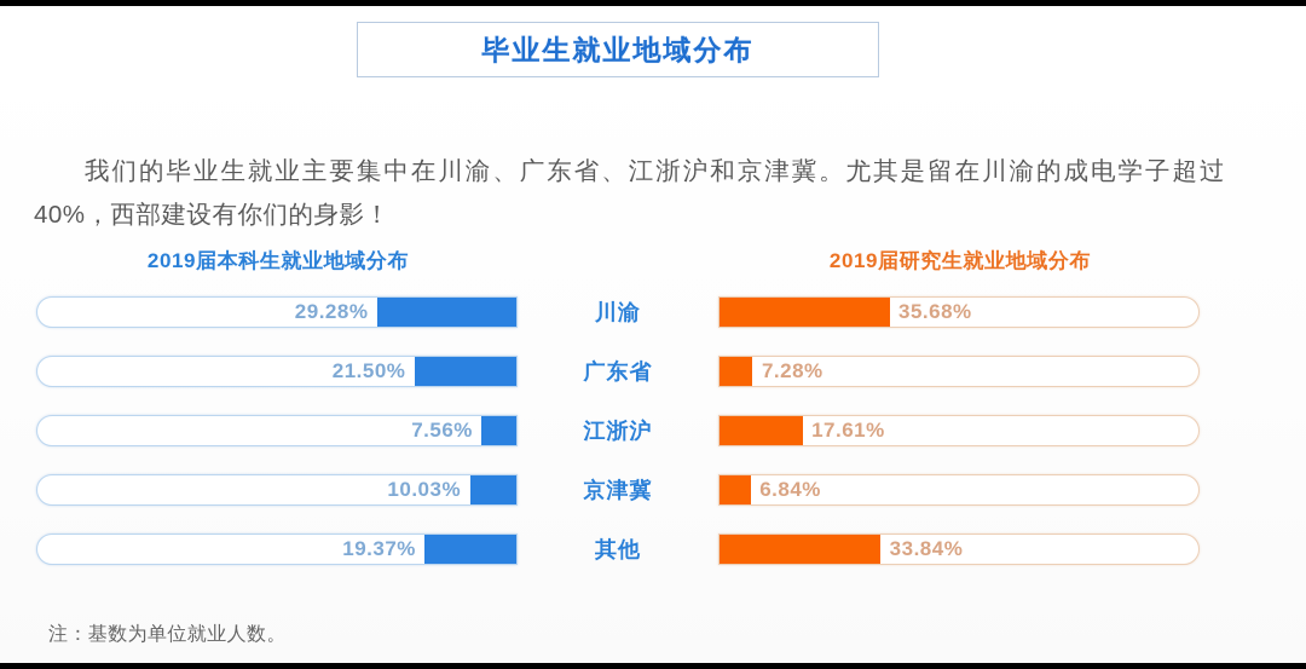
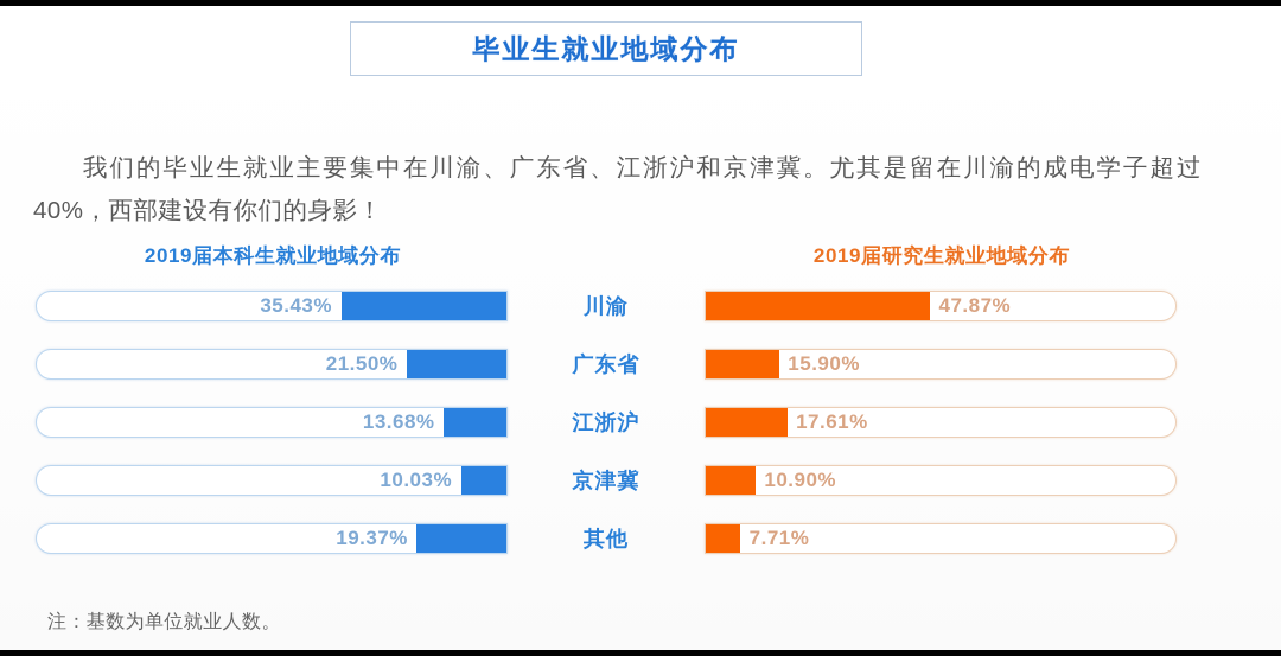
2019届本科生就业地域分布/川渝: 29.28% -> 35.43%
2019届研究生就业地域分布/川渝: 35.68% -> 47.87%
2019届研究生就业地域分布/广东省: 7.28% -> 15.90%
2019届本科生就业地域分布/江浙沪: 7.56% -> 13.68%
2019届研究生就业地域分布/京津冀: 6.84% -> 10.90%
2019届研究生就业地域分布/其他: 33.84% -> 7.71%
